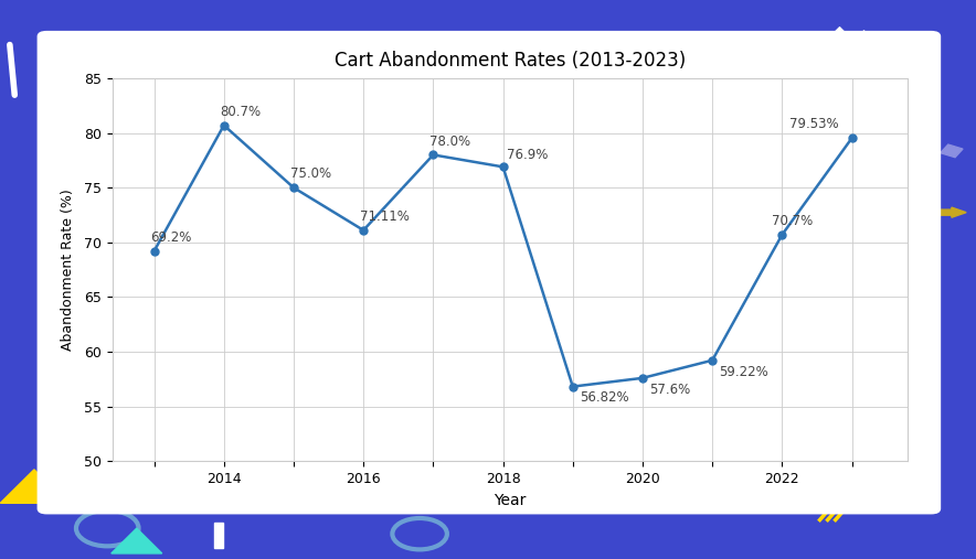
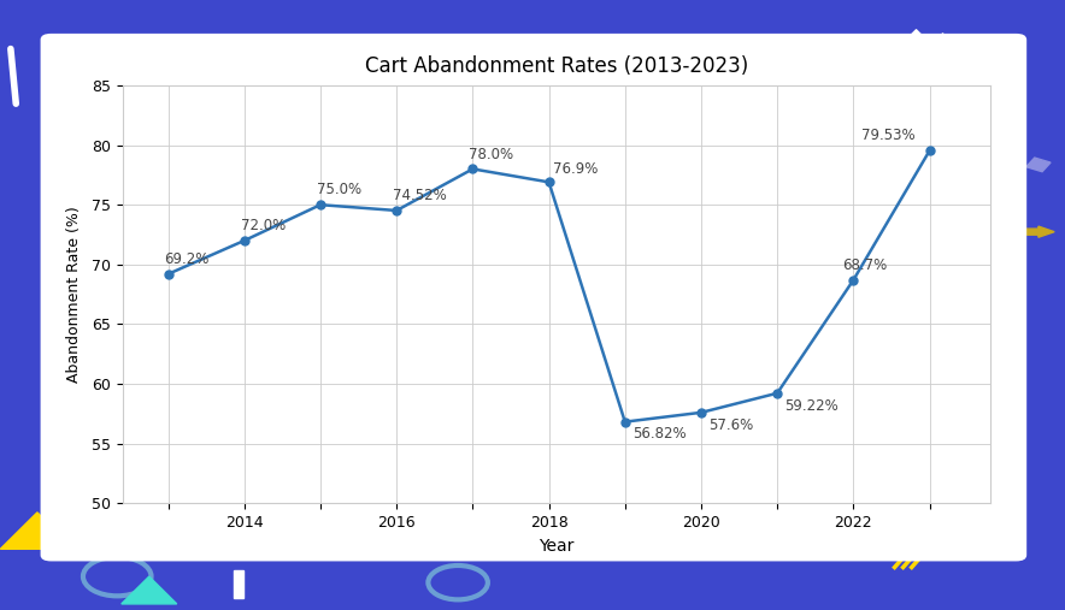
Cart Abandonment Rates (2013-2023)/2014: 80.7% -> 72.0%
Cart Abandonment Rates (2013-2023)/2016: 71.11% -> 74.52%
Cart Abandonment Rates (2013-2023)/2022: 70.7% -> 68.7%
